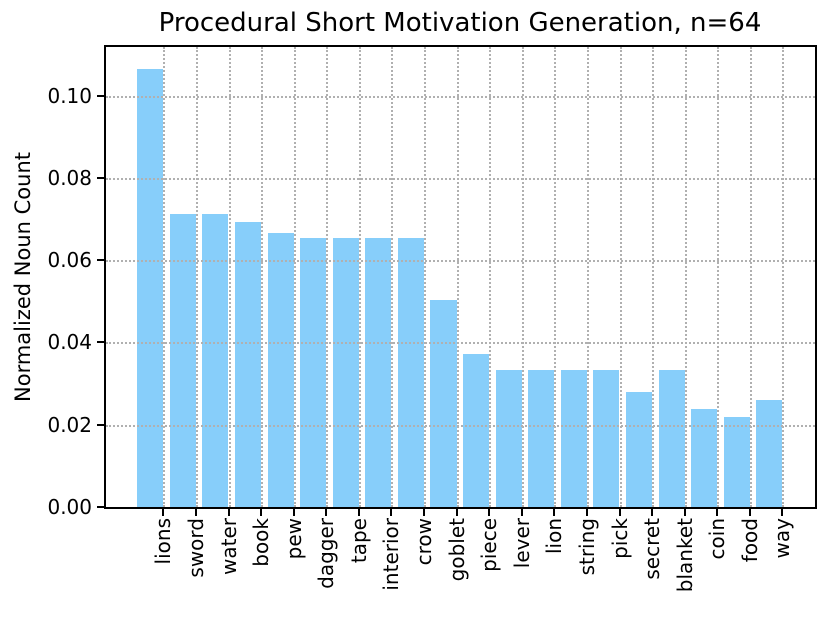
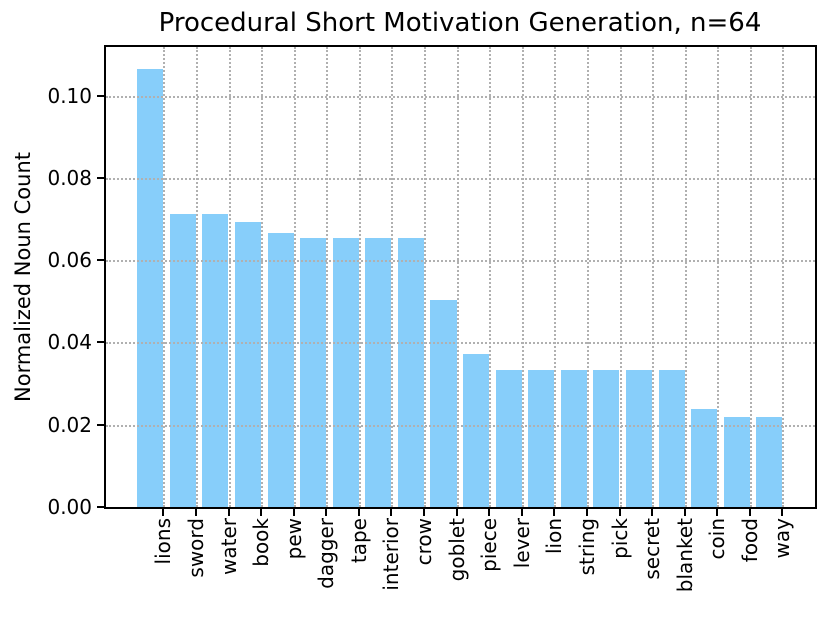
secret: 0.028 -> 0.033
way: 0.026 -> 0.022
